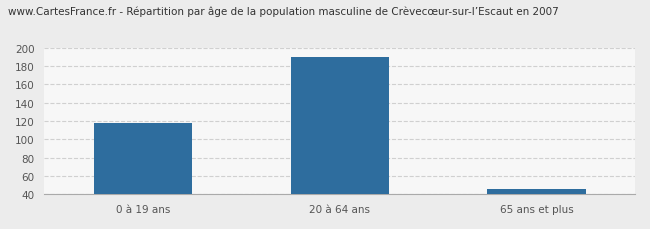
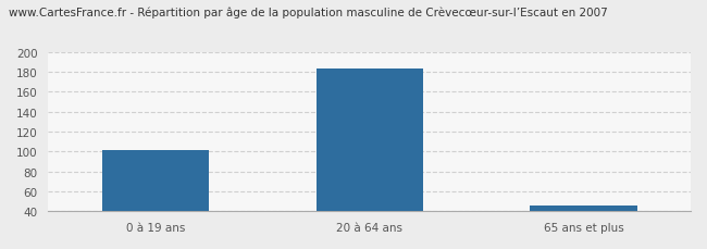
0 à 19 ans: 118 -> 101
20 à 64 ans: 190 -> 183
